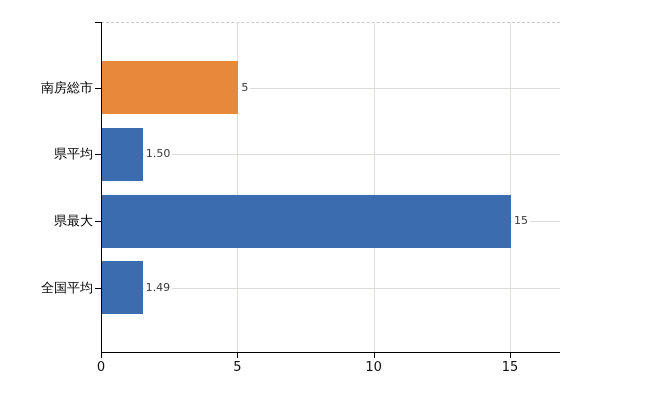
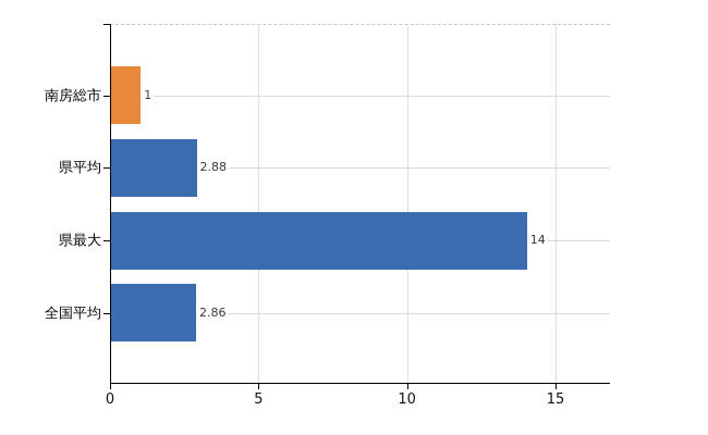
南房総市: 5 -> 1
県平均: 1.50 -> 2.88
県最大: 15 -> 14
全国平均: 1.49 -> 2.86
